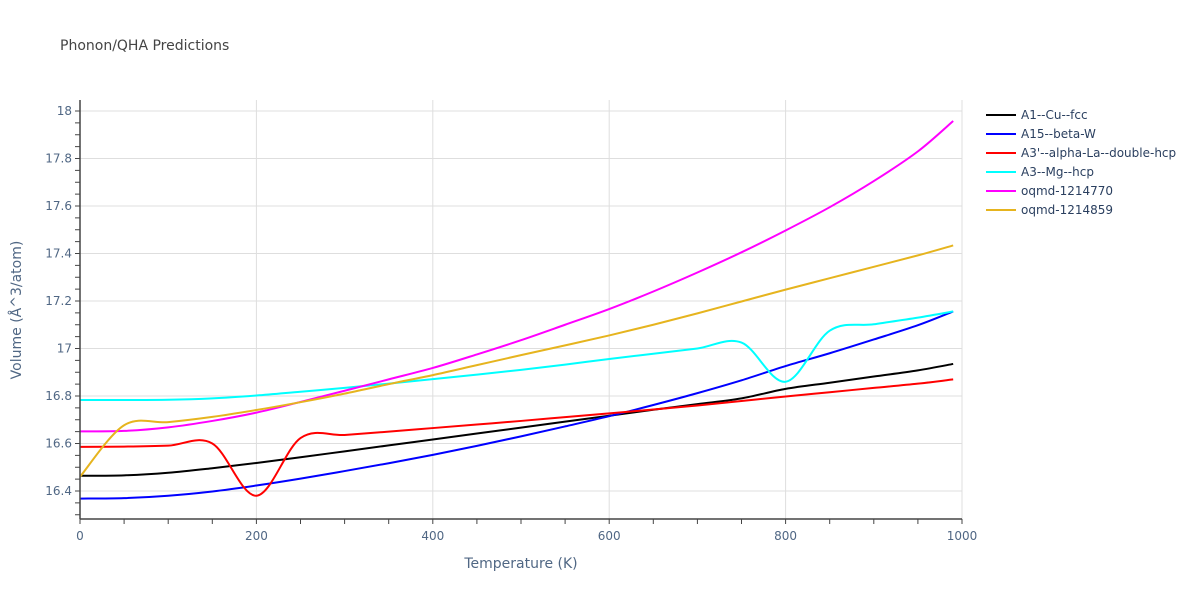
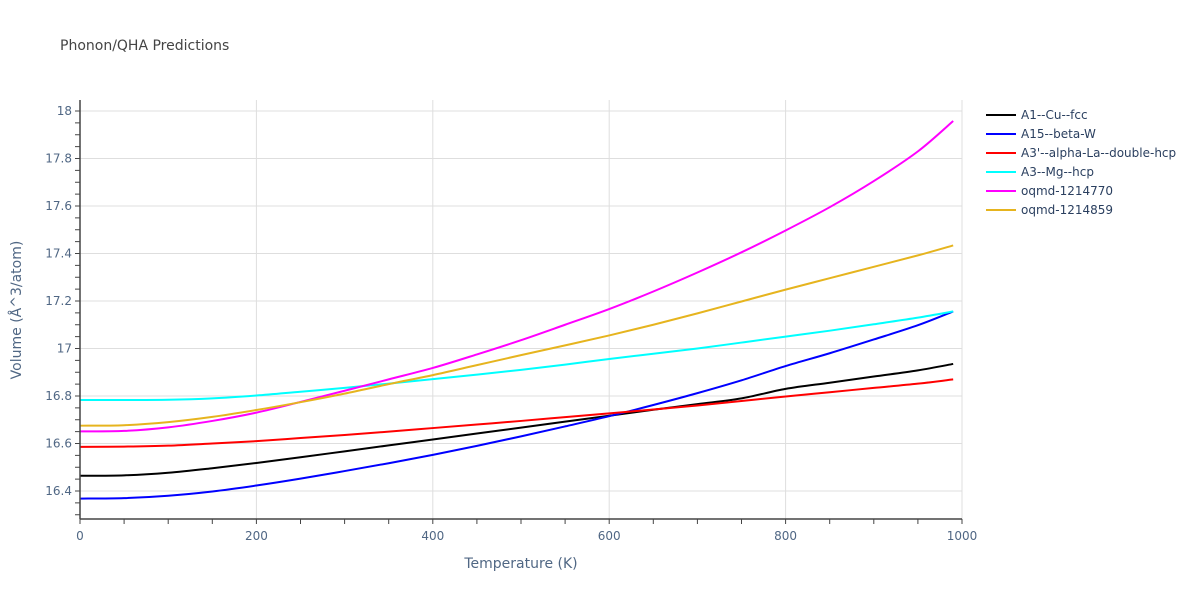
oqmd-1214859/0: 16.46 -> 16.68
A3'--alpha-La--double-hcp/200: 16.38 -> 16.61
A3--Mg--hcp/800: 16.86 -> 17.05
